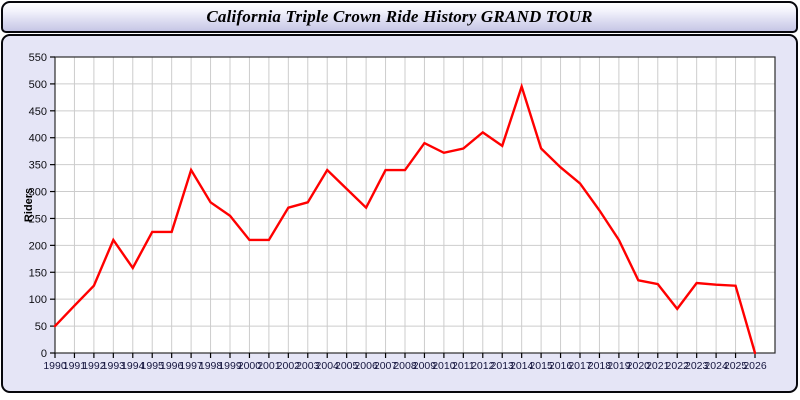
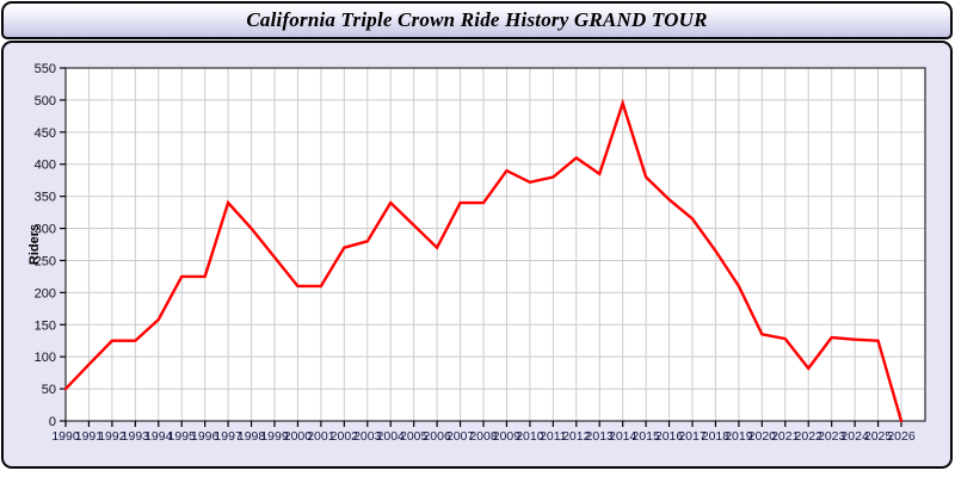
1993: 210 -> 120
1998: 280 -> 300
